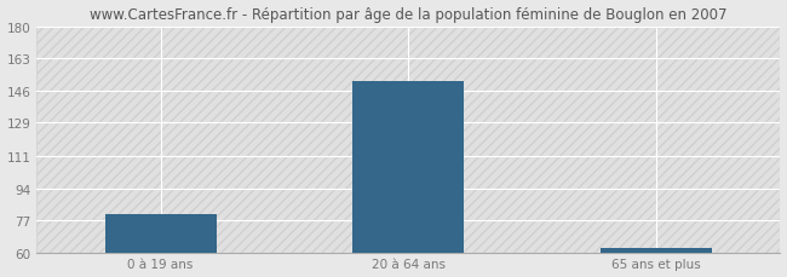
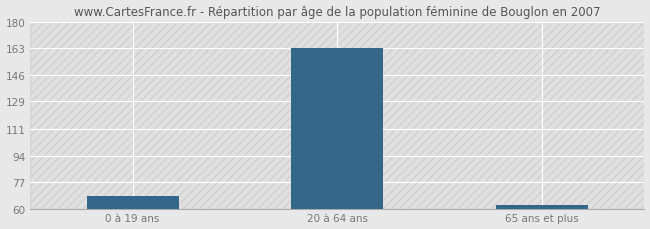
0 à 19 ans: 80 -> 68
20 à 64 ans: 151 -> 163
